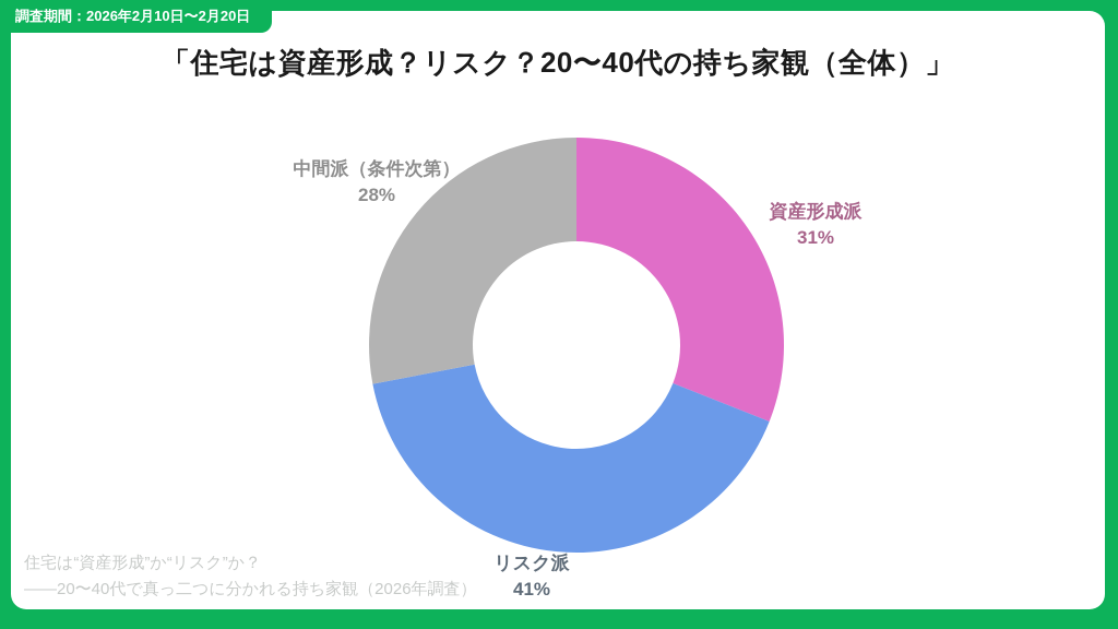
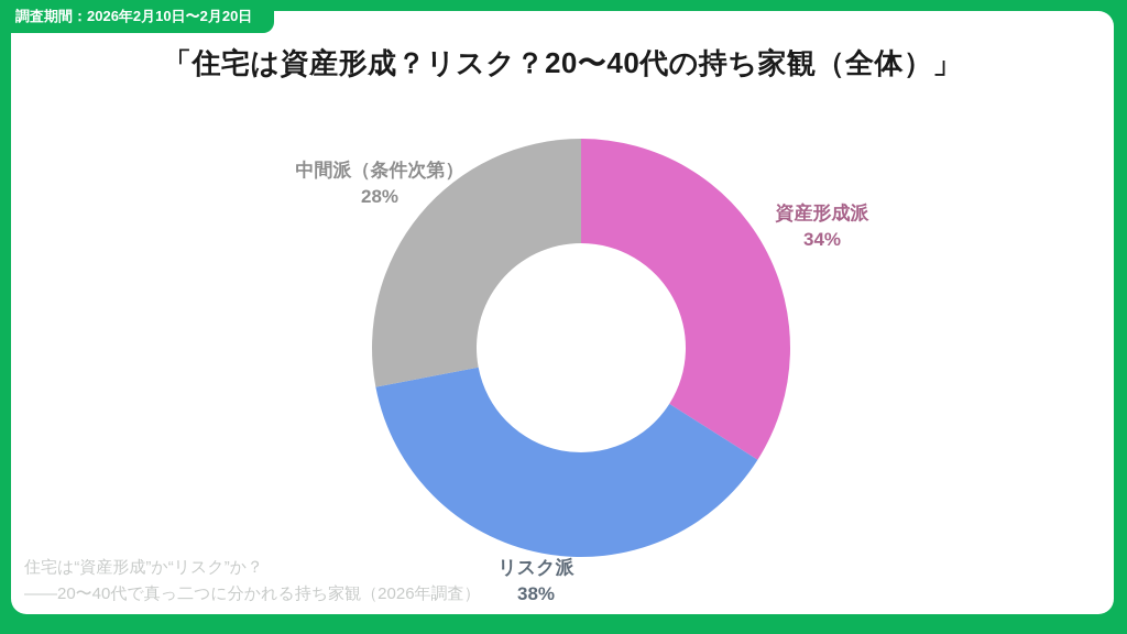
資産形成派: 31% -> 34%
リスク派: 41% -> 38%
